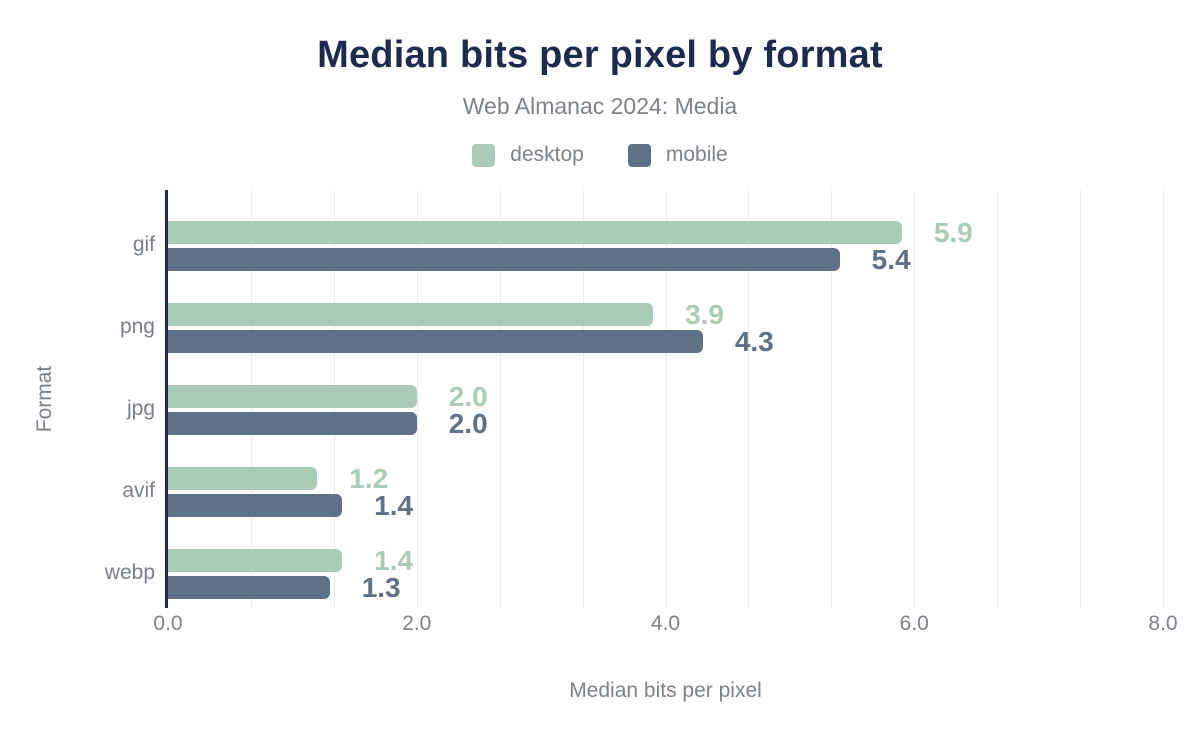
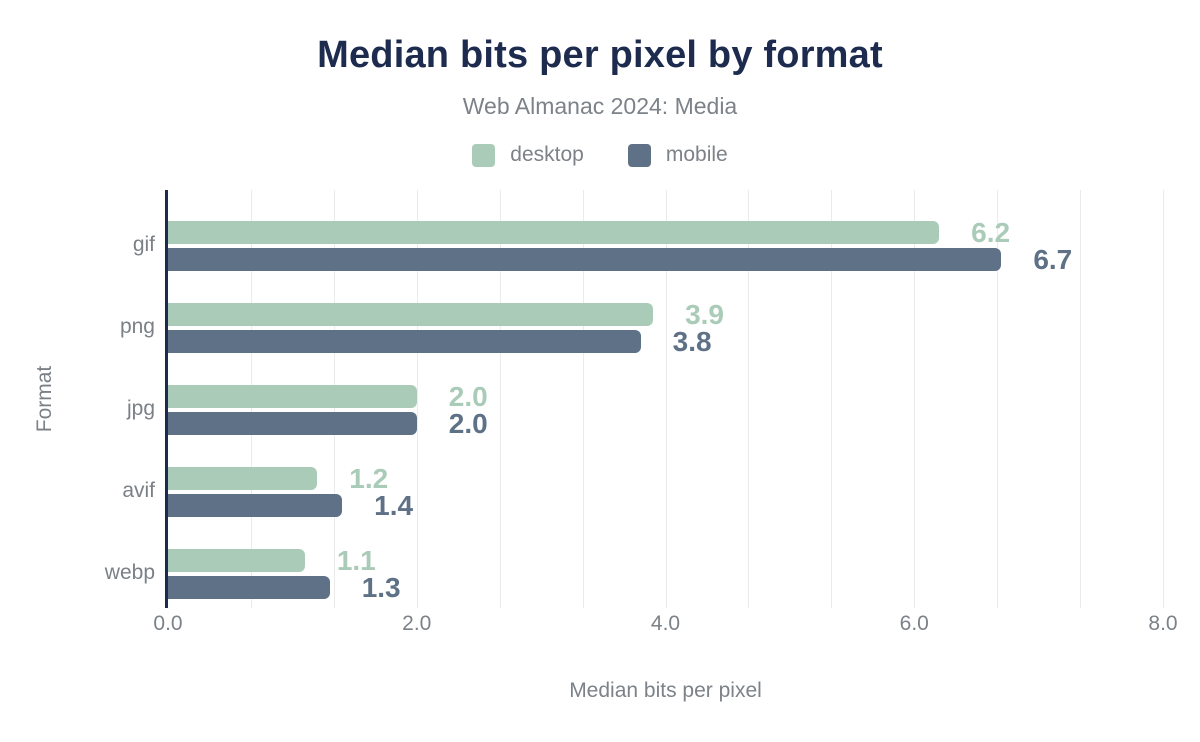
desktop/gif: 5.9 -> 6.2
mobile/gif: 5.4 -> 6.7
mobile/png: 4.3 -> 3.8
desktop/webp: 1.4 -> 1.1
